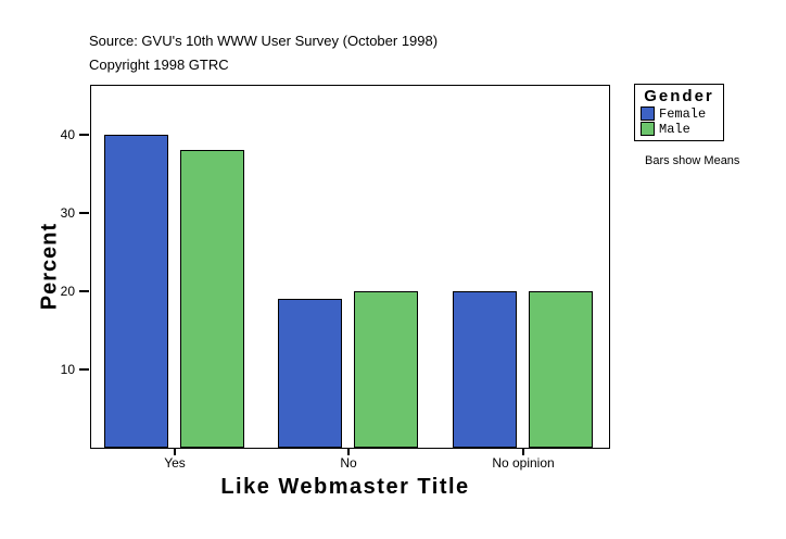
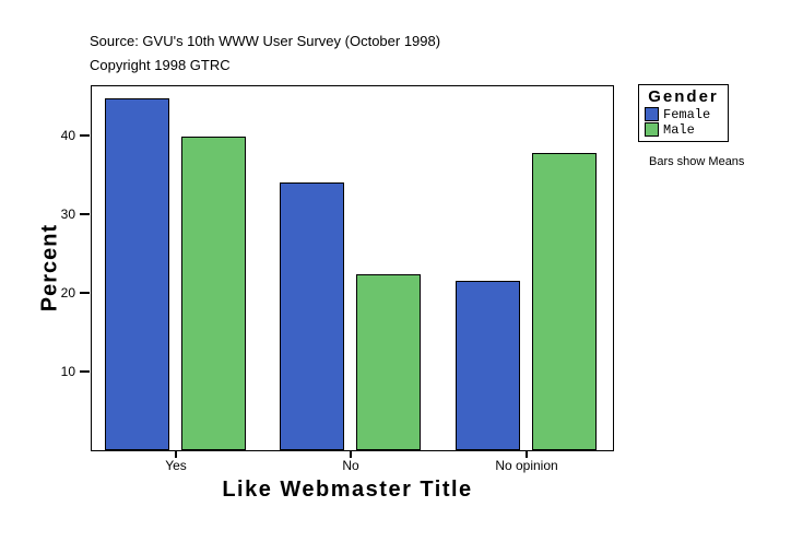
Female/Yes: 40 -> 45
Male/Yes: 38 -> 40
Female/No: 19 -> 34
Male/No: 20 -> 22
Female/No opinion: 20 -> 22
Male/No opinion: 20 -> 38
